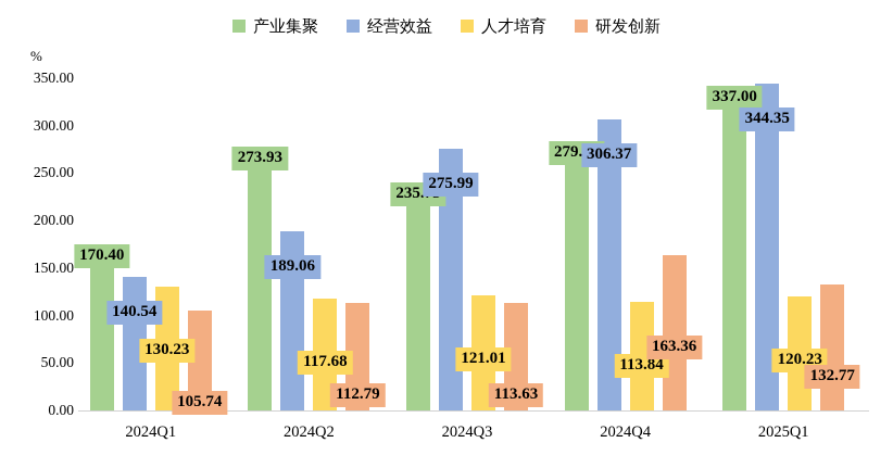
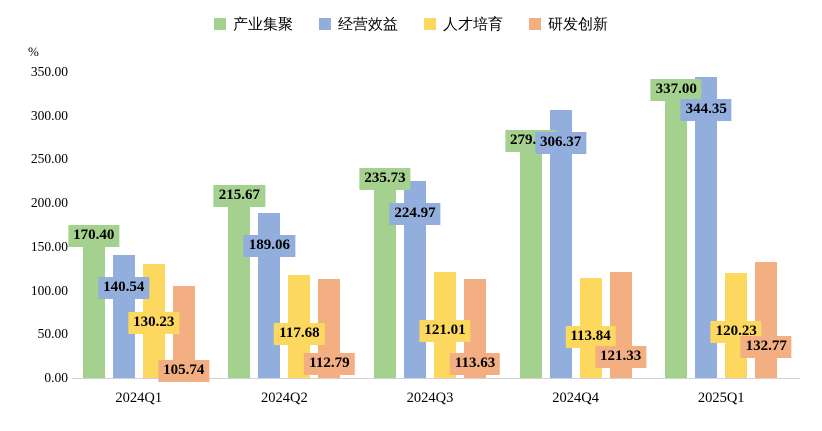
产业集聚/2024Q2: 273.93 -> 215.67
经营效益/2024Q3: 275.99 -> 224.97
研发创新/2024Q4: 163.36 -> 121.33
